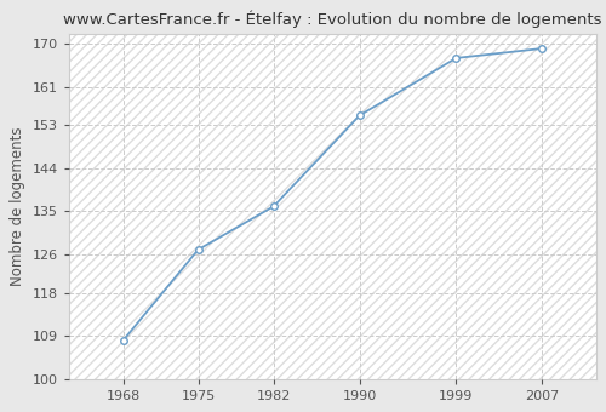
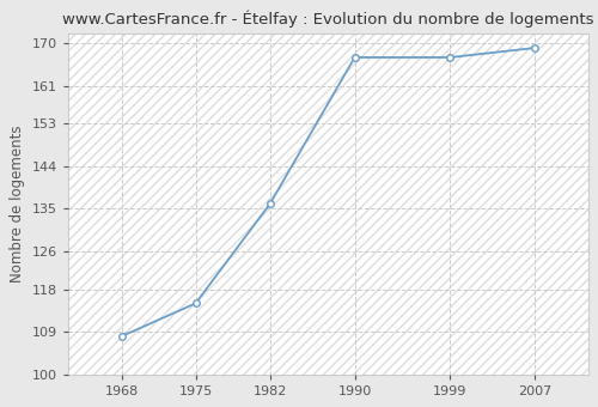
1975: 127 -> 115
1990: 155 -> 167
